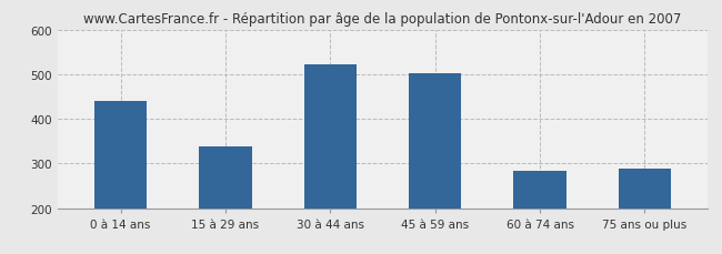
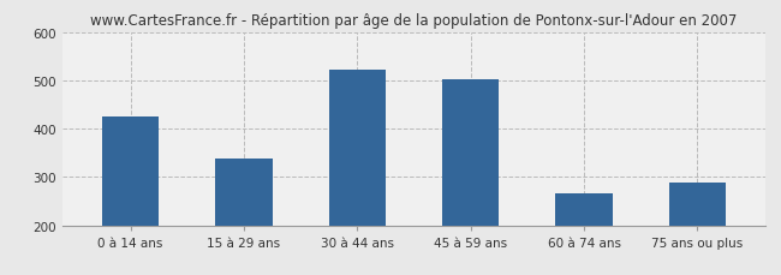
0 à 14 ans: 441 -> 425
60 à 74 ans: 284 -> 265
